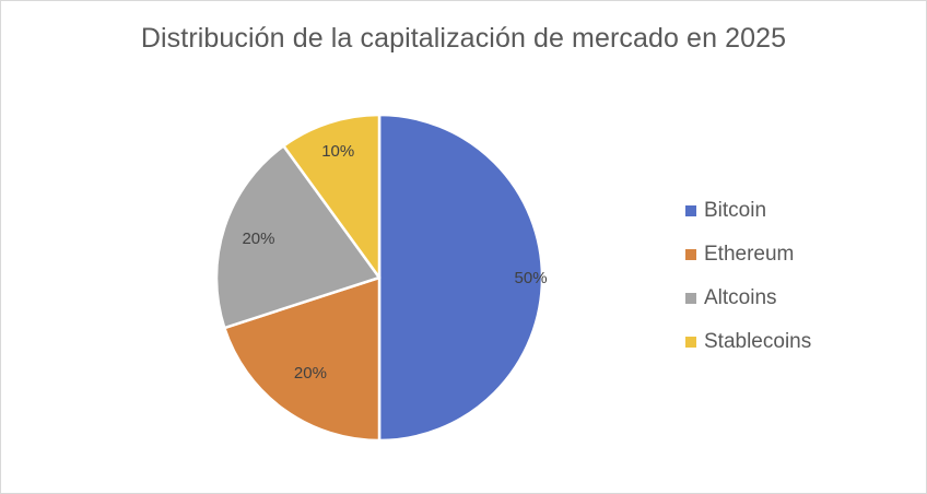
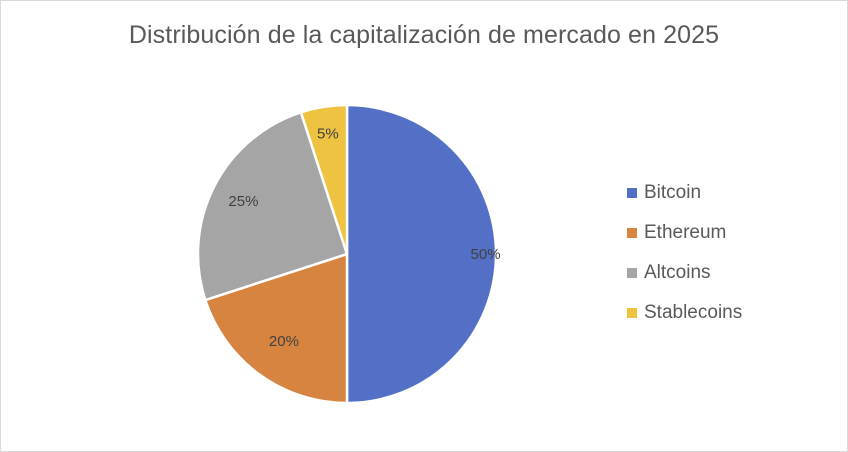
Altcoins: 20% -> 25%
Stablecoins: 10% -> 5%
